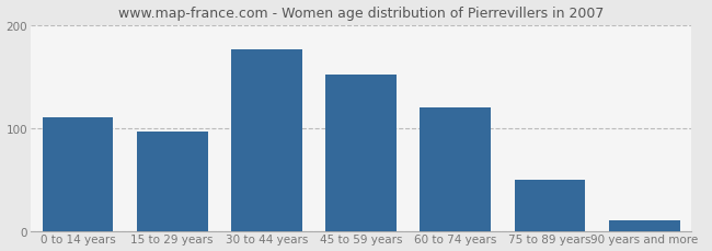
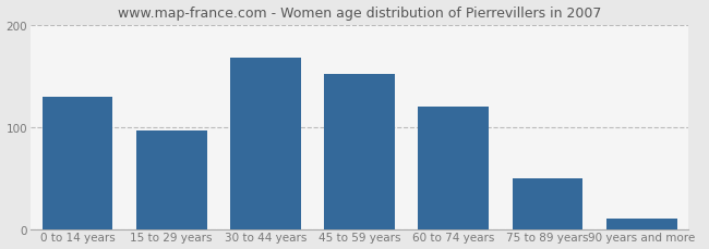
0 to 14 years: 110 -> 130
30 to 44 years: 176 -> 168
